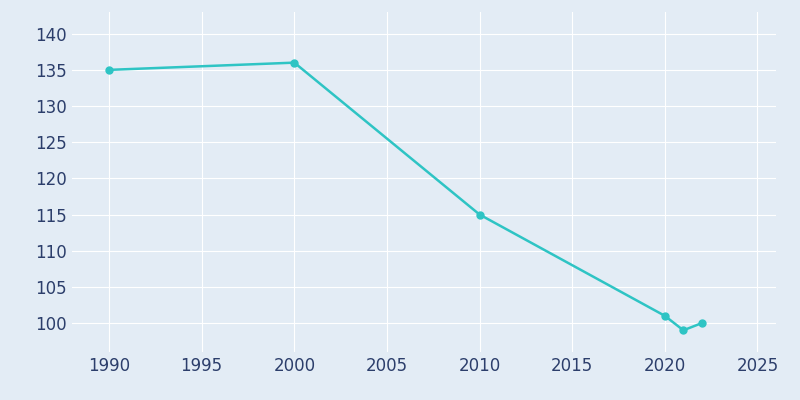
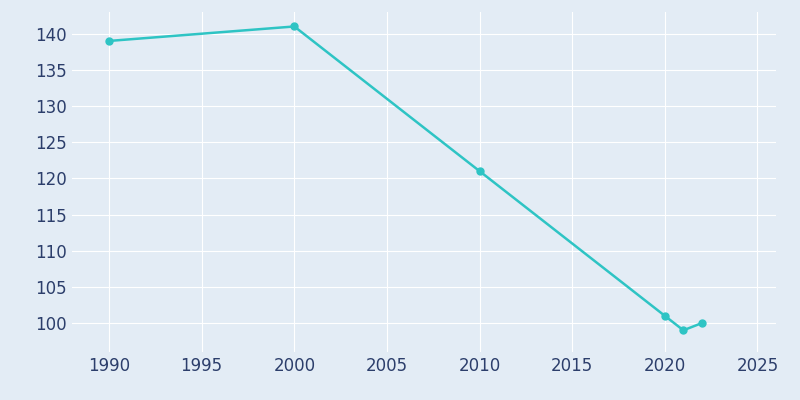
1990: 135 -> 139
2000: 136 -> 141
2010: 115 -> 121
